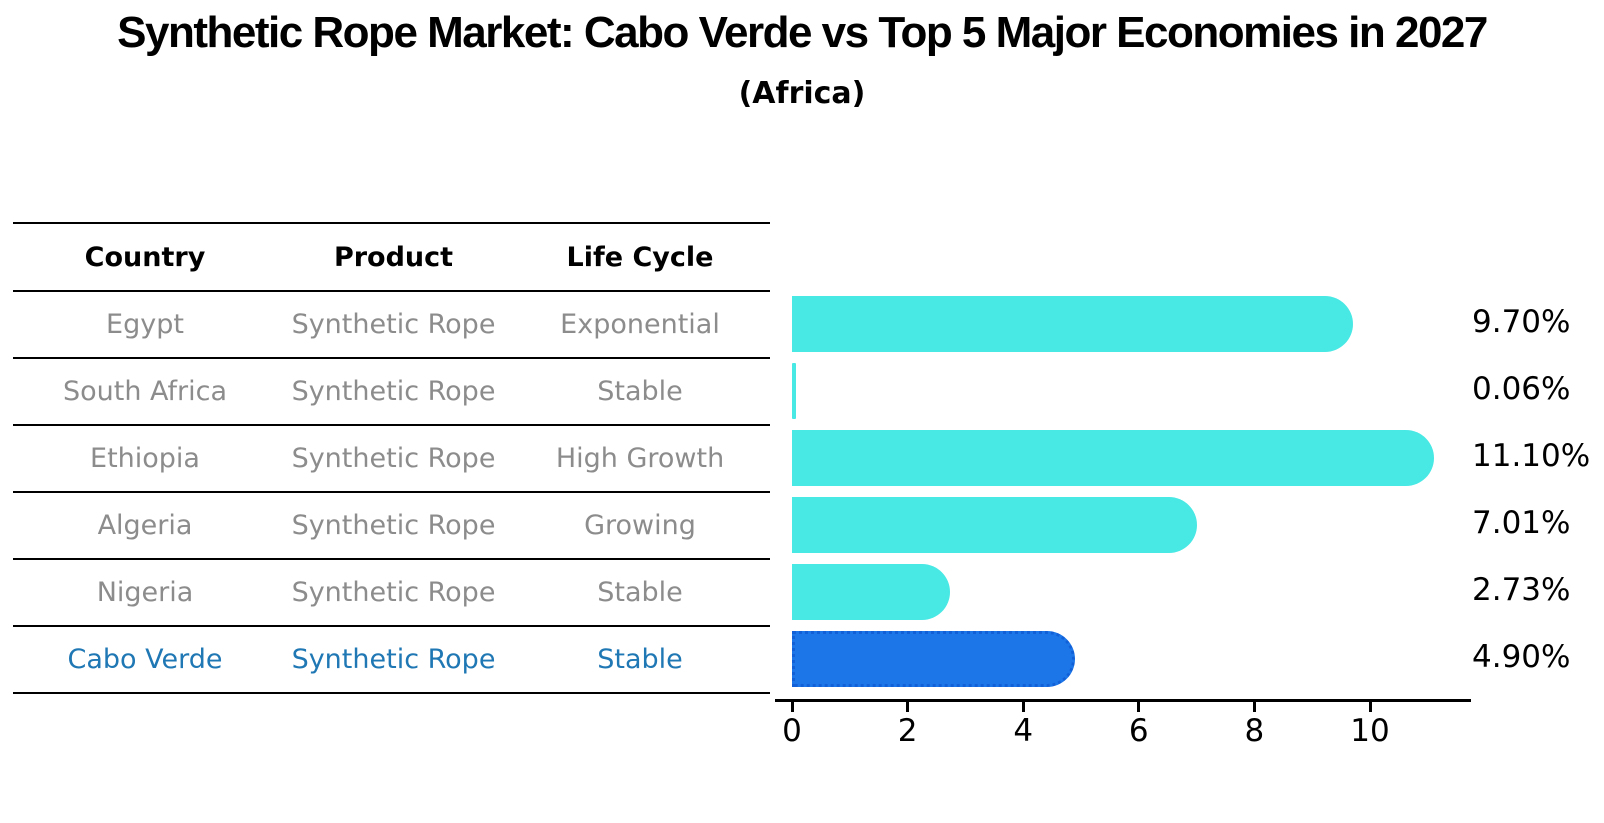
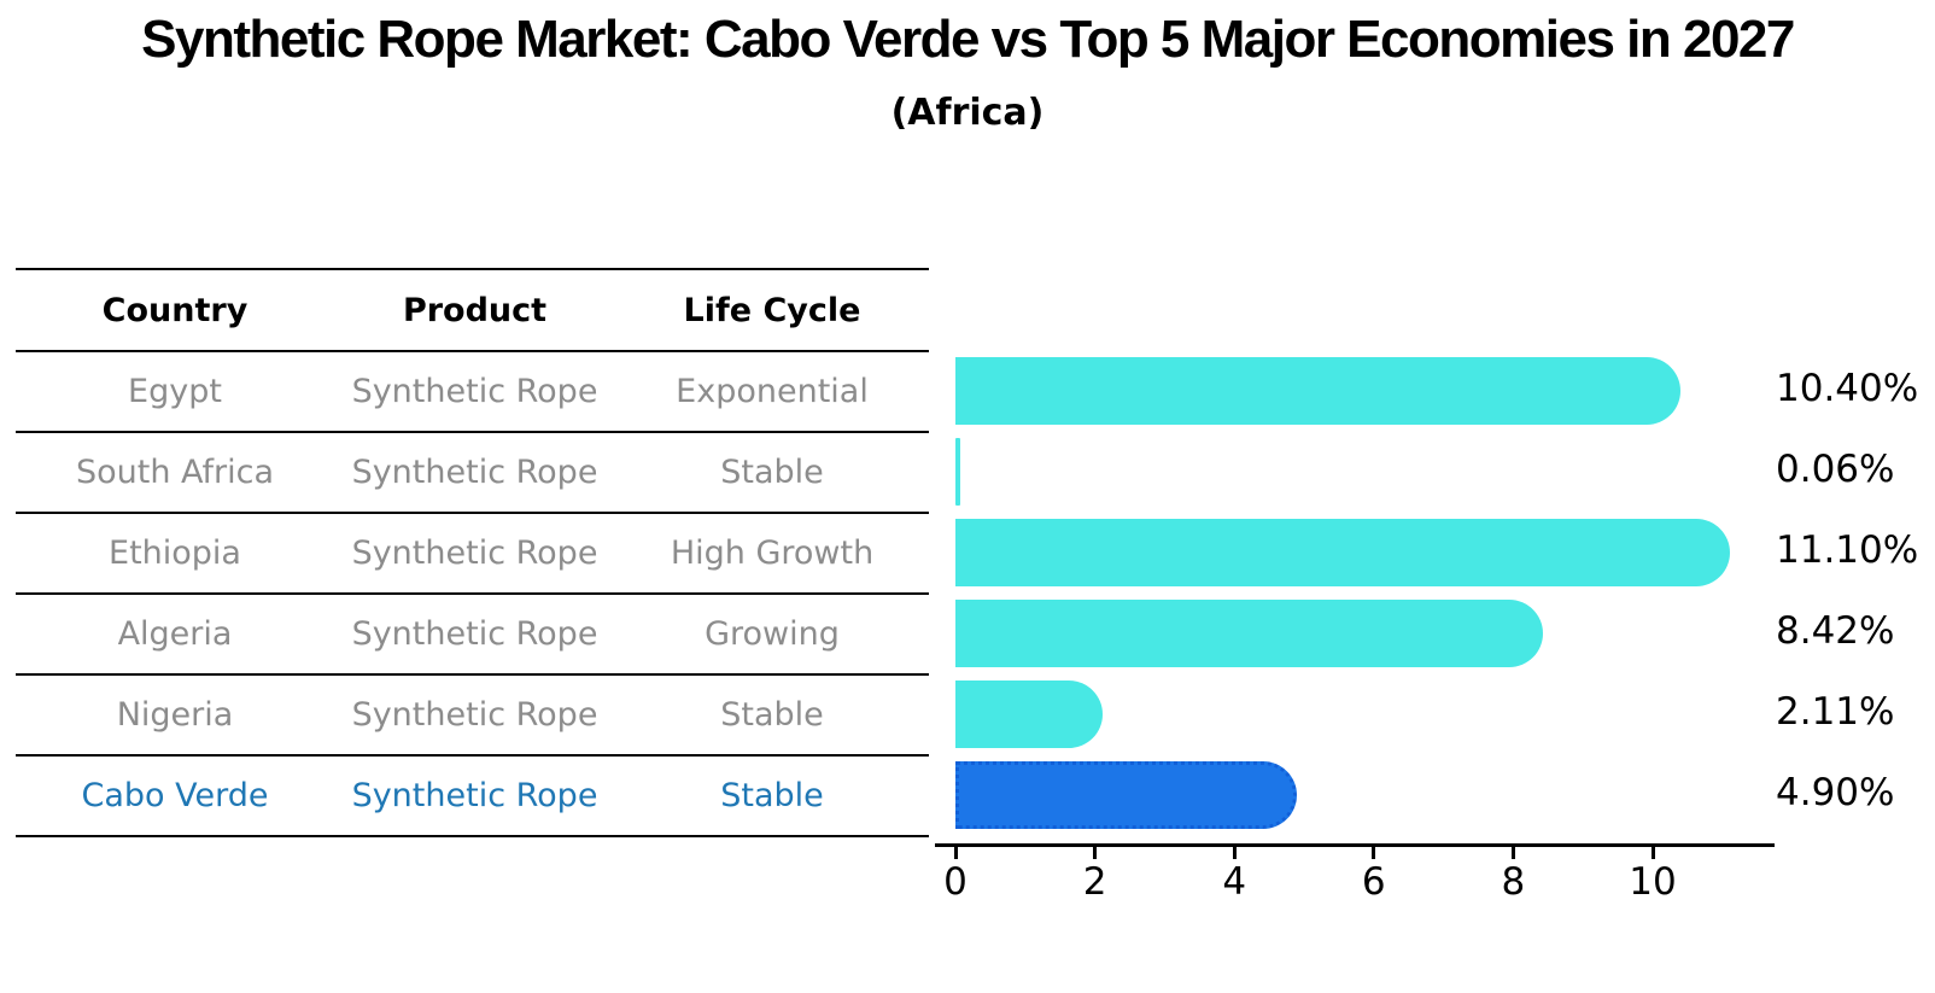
Egypt: 9.70% -> 10.40%
Algeria: 7.01% -> 8.42%
Nigeria: 2.73% -> 2.11%
